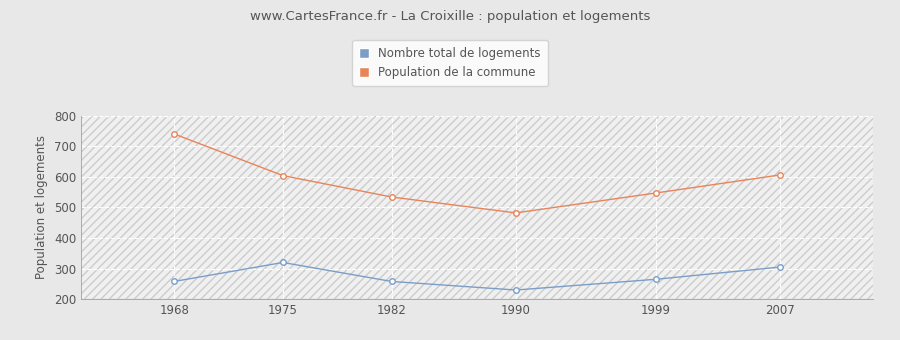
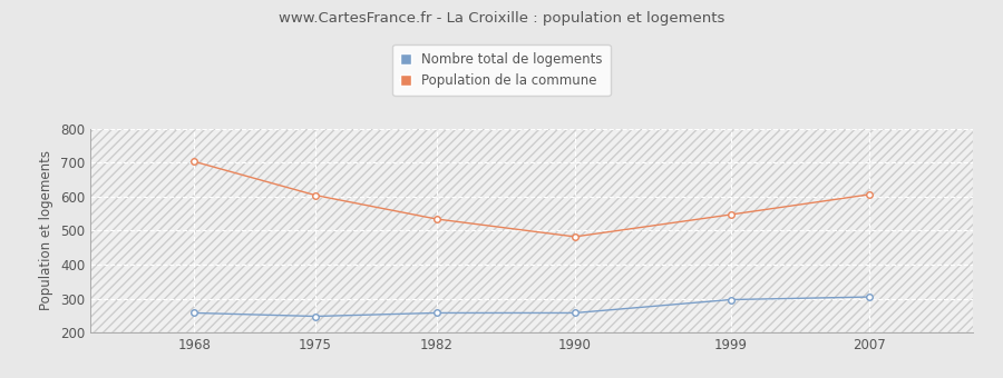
Population de la commune/1968: 740 -> 703
Nombre total de logements/1975: 320 -> 248
Nombre total de logements/1990: 230 -> 258
Nombre total de logements/1999: 265 -> 297
